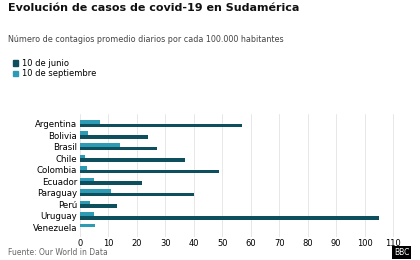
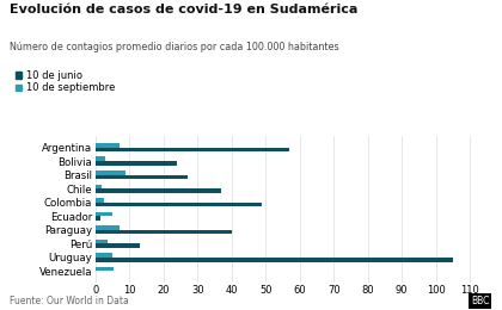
10 de septiembre/Brasil: 14.0 -> 9.0
10 de junio/Ecuador: 22.0 -> 1.5
10 de septiembre/Paraguay: 11.0 -> 7.0
